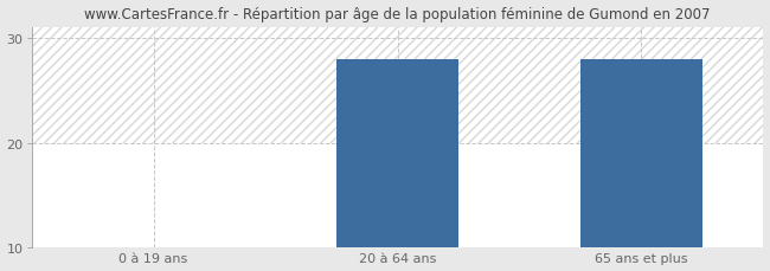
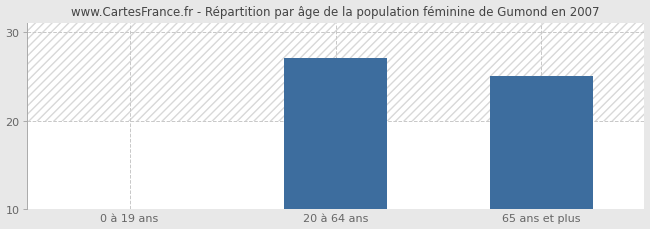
20 à 64 ans: 28 -> 27
65 ans et plus: 28 -> 25
